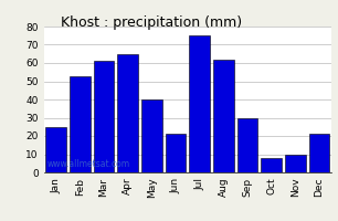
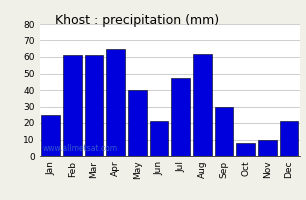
Feb: 53 -> 61
Jul: 75 -> 47
